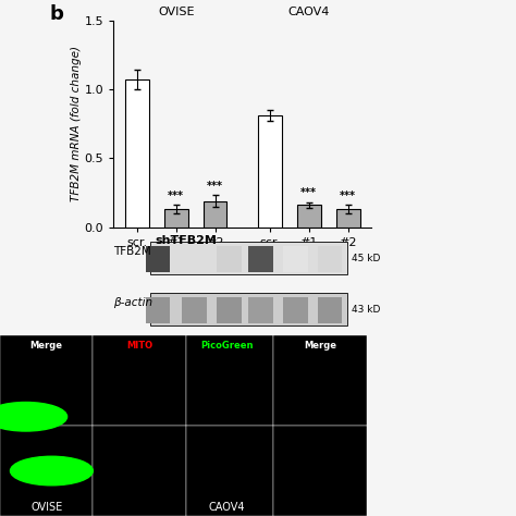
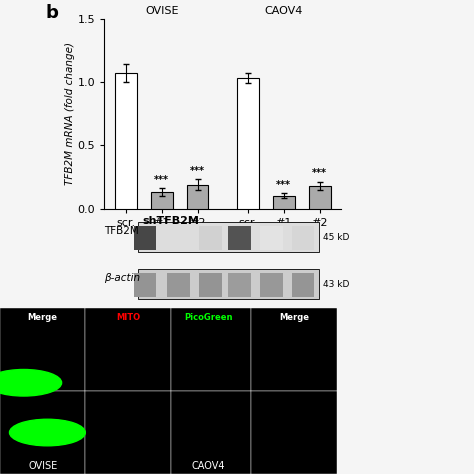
scr.: 0.81 -> 1.03
#1: 0.16 -> 0.10
#2: 0.13 -> 0.18
